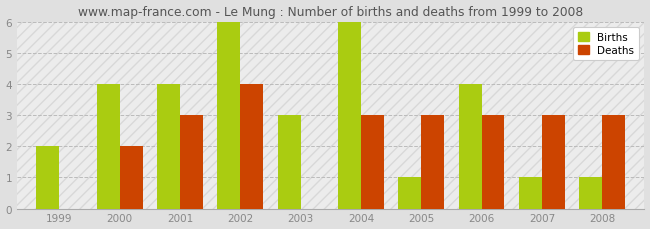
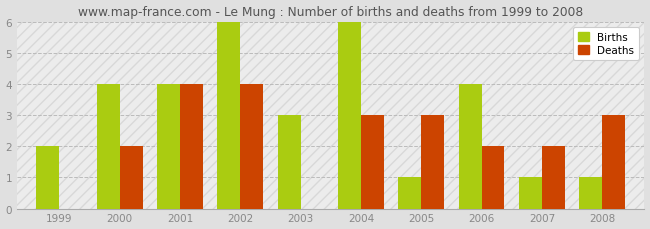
Deaths/2001: 3 -> 4
Deaths/2006: 3 -> 2
Deaths/2007: 3 -> 2
